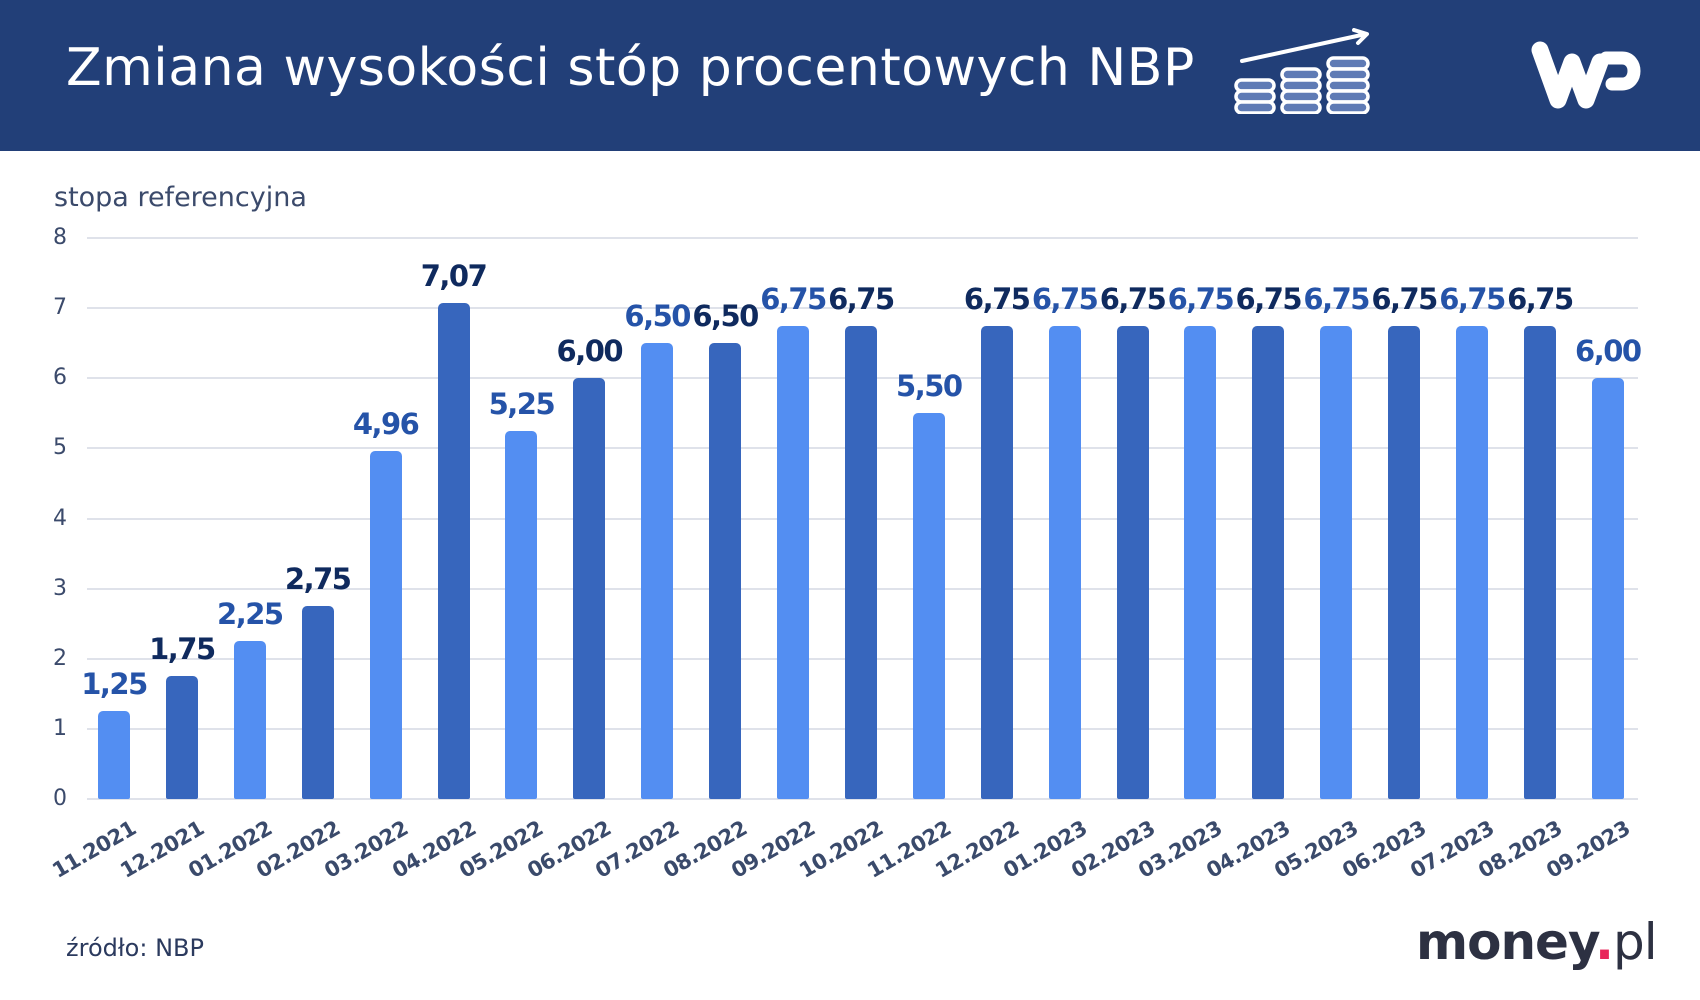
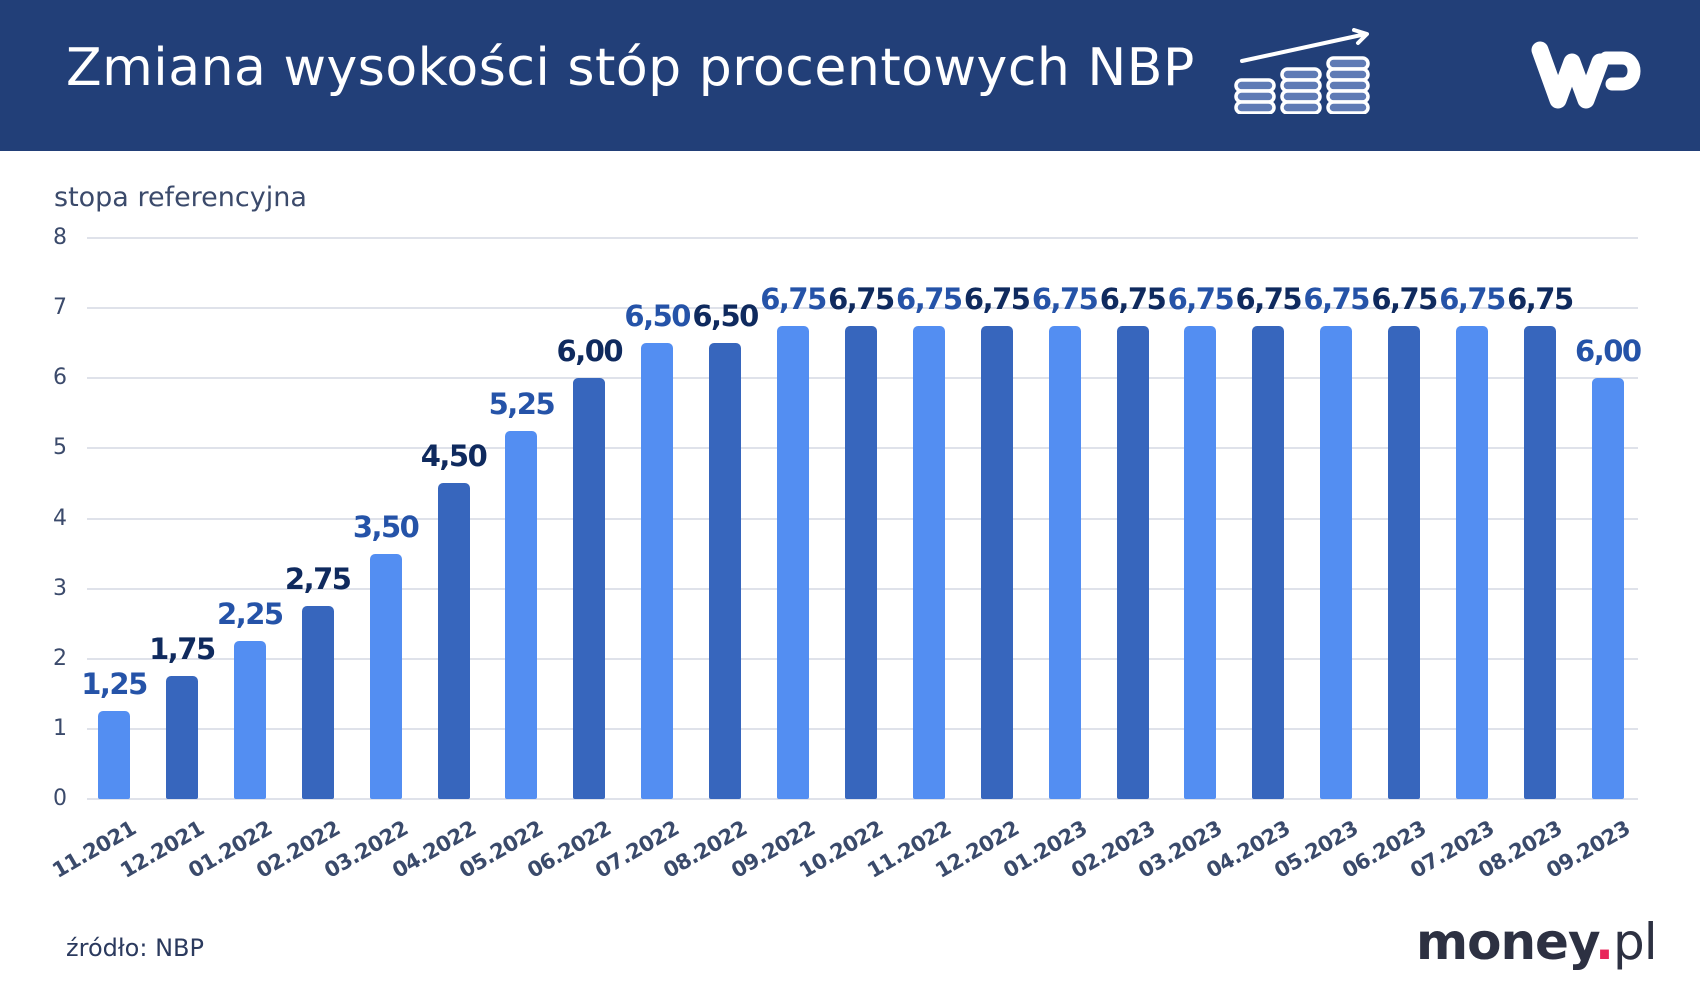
03.2022: 4,96 -> 3,50
04.2022: 7,07 -> 4,50
11.2022: 5,50 -> 6,75
